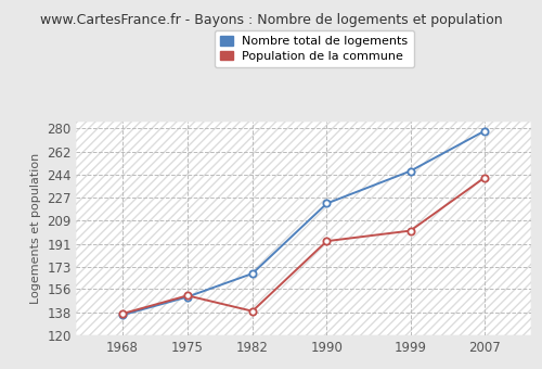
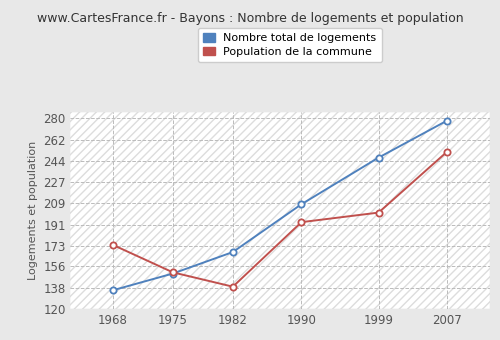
Population de la commune/1968: 137 -> 174
Nombre total de logements/1990: 222 -> 208
Population de la commune/2007: 242 -> 252
